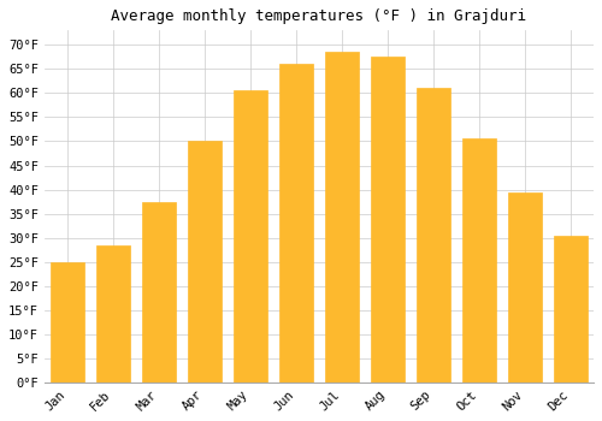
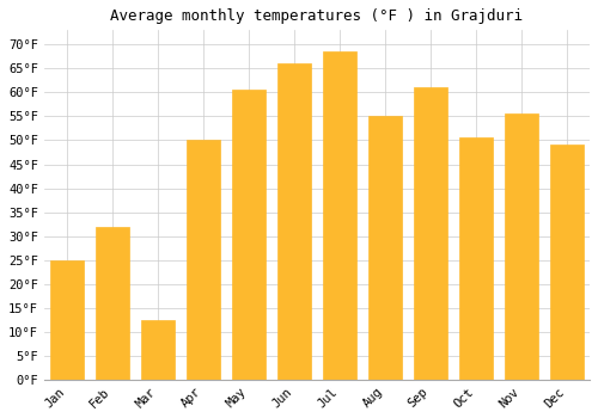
Feb: 28.5°F -> 32.0°F
Mar: 37.5°F -> 12.5°F
Aug: 67.5°F -> 55.0°F
Nov: 39.5°F -> 55.5°F
Dec: 30.5°F -> 49.0°F
